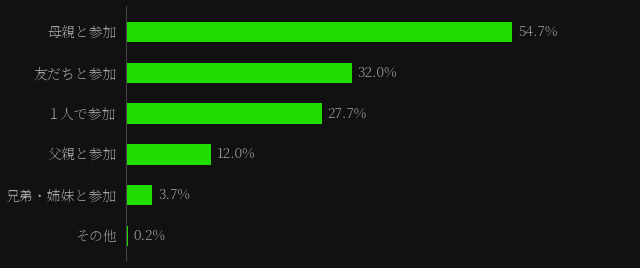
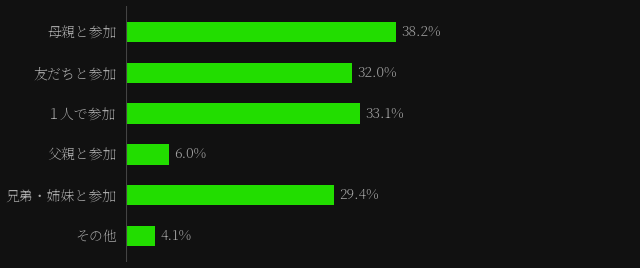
母親と参加: 54.7% -> 38.2%
１人で参加: 27.7% -> 33.1%
父親と参加: 12.0% -> 6.0%
兄弟・姉妹と参加: 3.7% -> 29.4%
その他: 0.2% -> 4.1%
